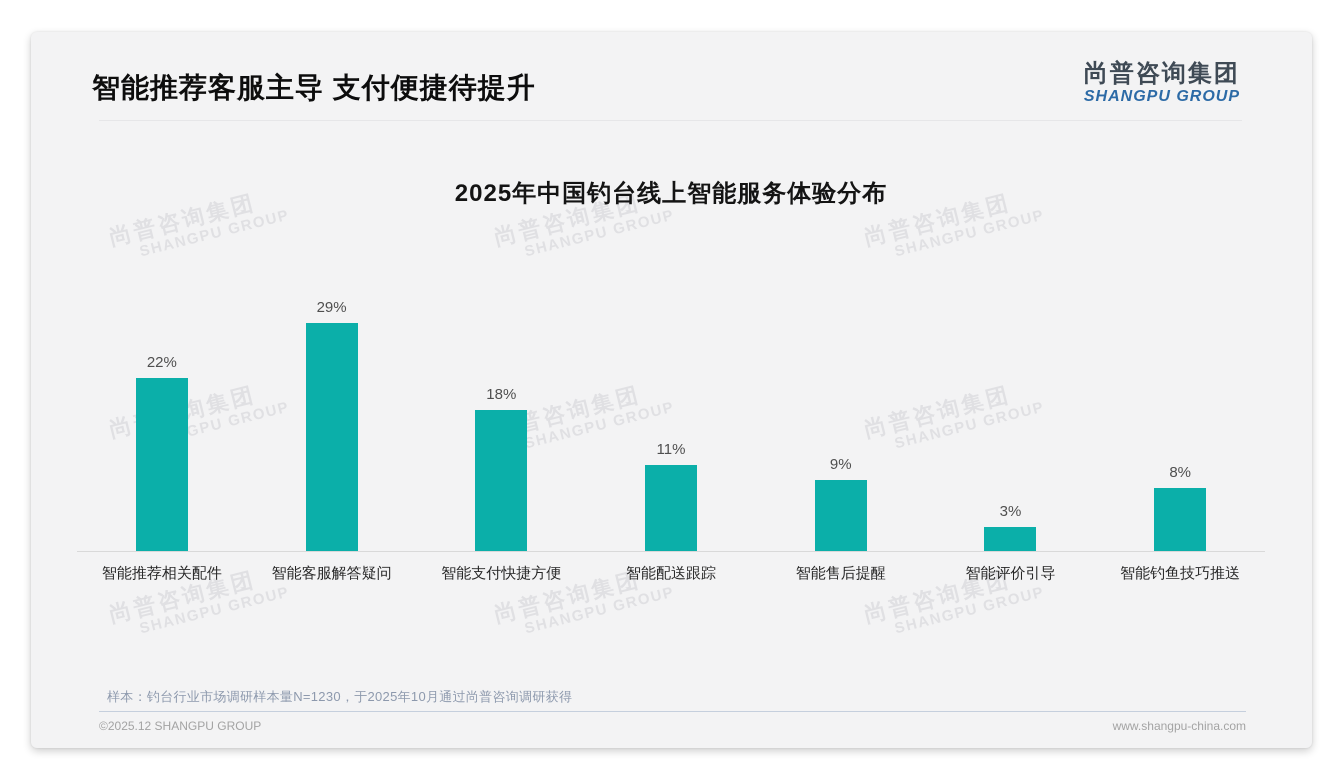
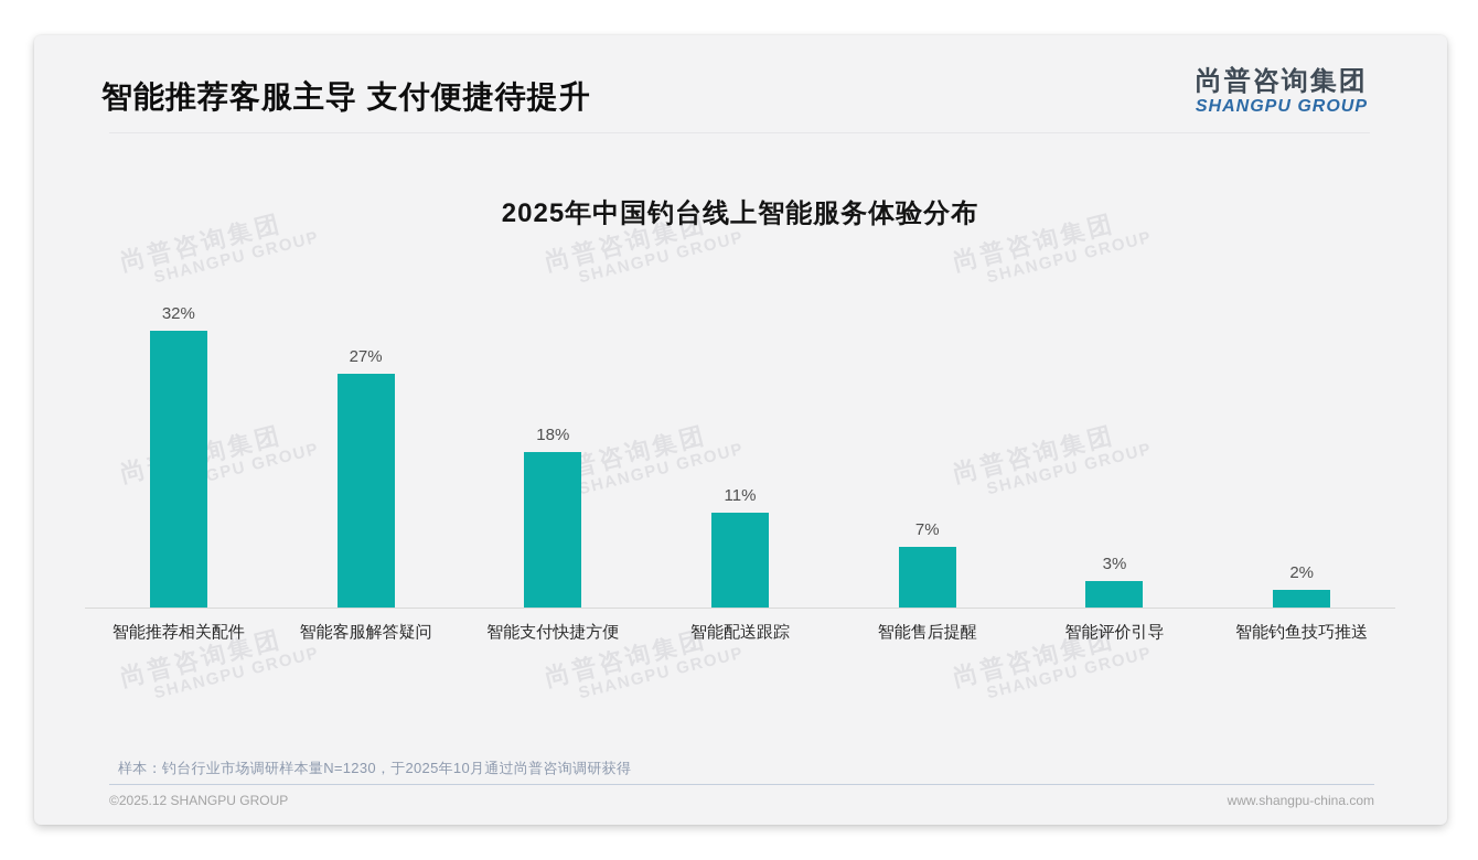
智能推荐相关配件: 22% -> 32%
智能客服解答疑问: 29% -> 27%
智能售后提醒: 9% -> 7%
智能钓鱼技巧推送: 8% -> 2%
